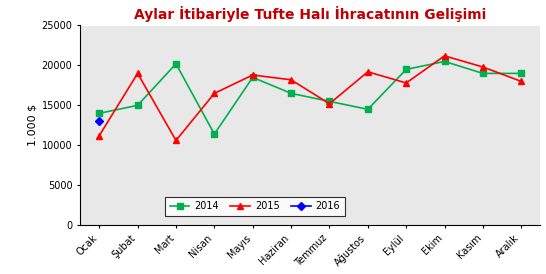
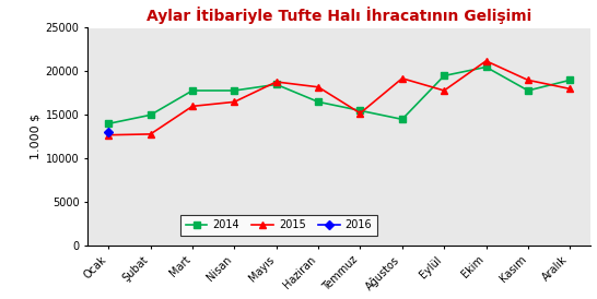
2015/Ocak: 11200 -> 12700
2015/Şubat: 19000 -> 12800
2014/Mart: 20200 -> 17800
2015/Mart: 10600 -> 16000
2014/Nisan: 11400 -> 17800
2014/Kasım: 19000 -> 17800
2015/Kasım: 19800 -> 19000
